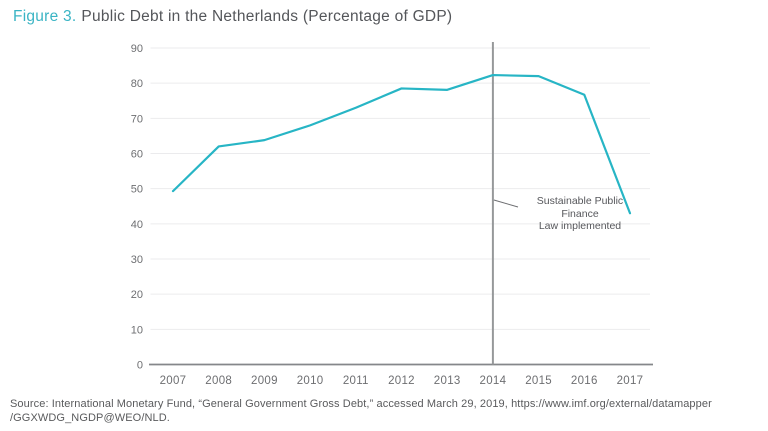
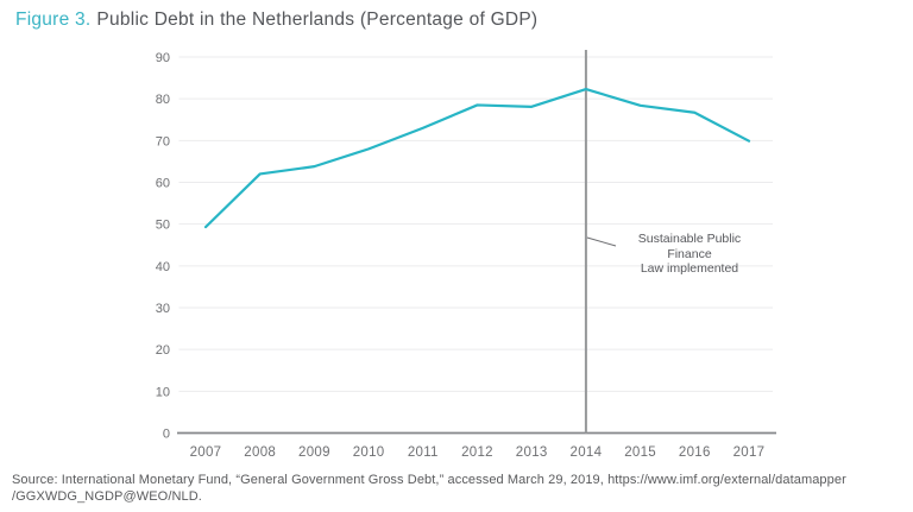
2015: 82 -> 78
2017: 43 -> 70
